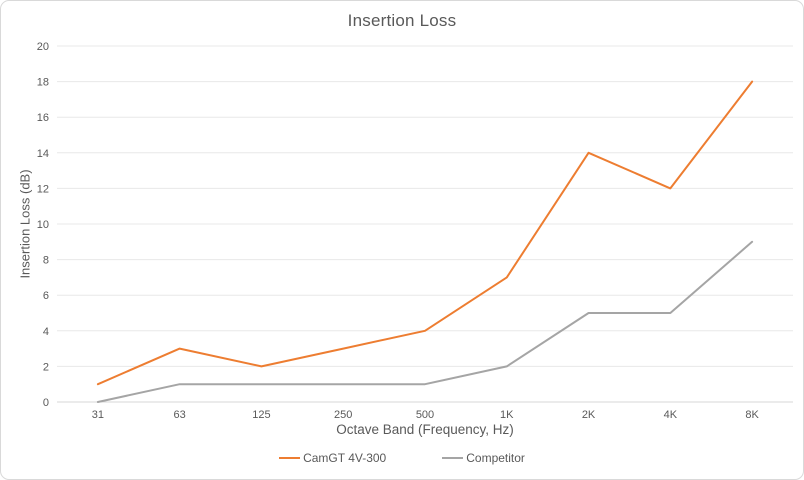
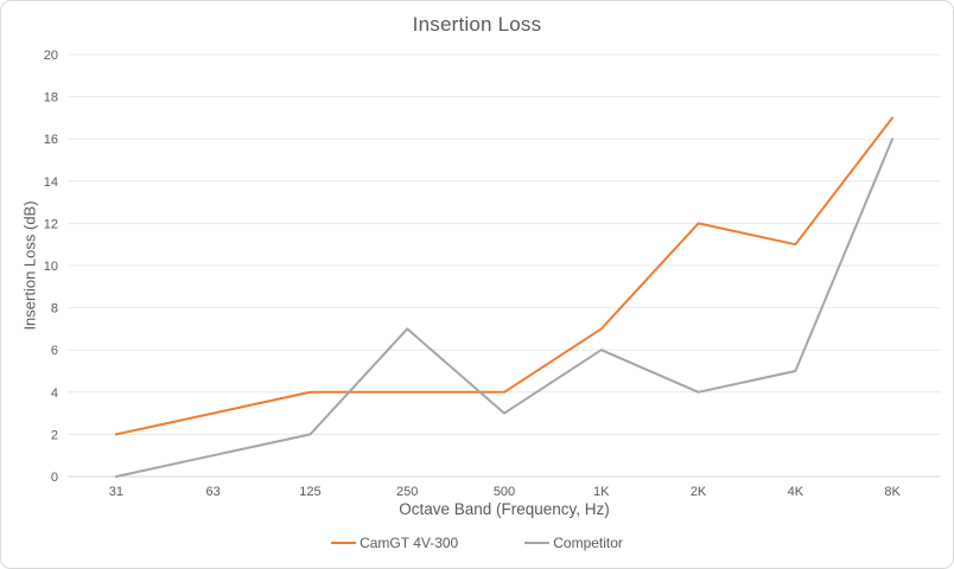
CamGT 4V-300/31: 1 -> 2
CamGT 4V-300/125: 2 -> 4
Competitor/125: 1 -> 2
CamGT 4V-300/250: 3 -> 4
Competitor/250: 1 -> 7
Competitor/500: 1 -> 3
Competitor/1K: 2 -> 6
CamGT 4V-300/2K: 14 -> 12
Competitor/2K: 5 -> 4
CamGT 4V-300/4K: 12 -> 11
CamGT 4V-300/8K: 18 -> 17
Competitor/8K: 9 -> 16
